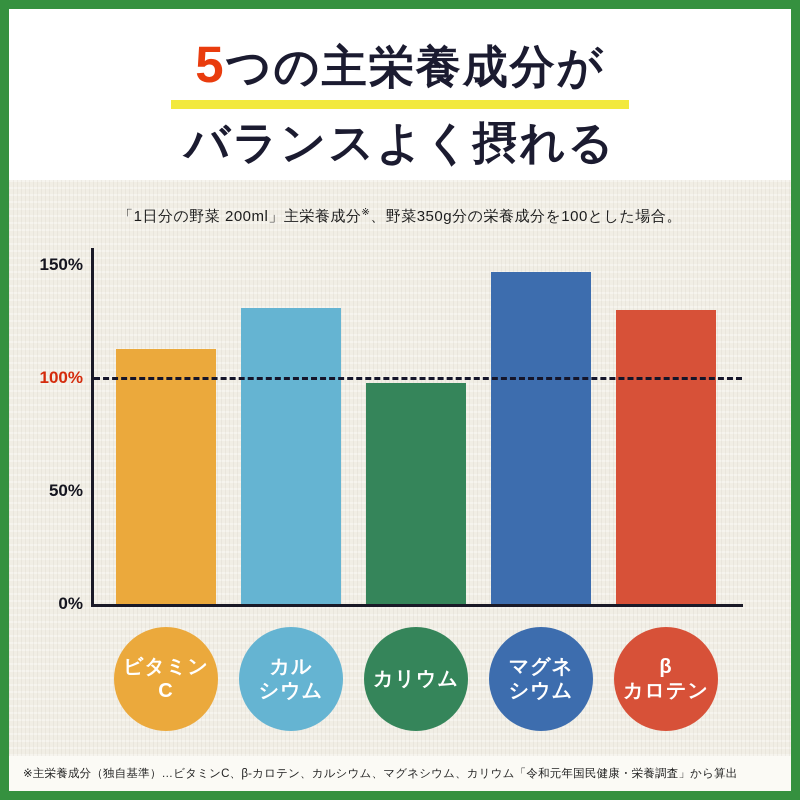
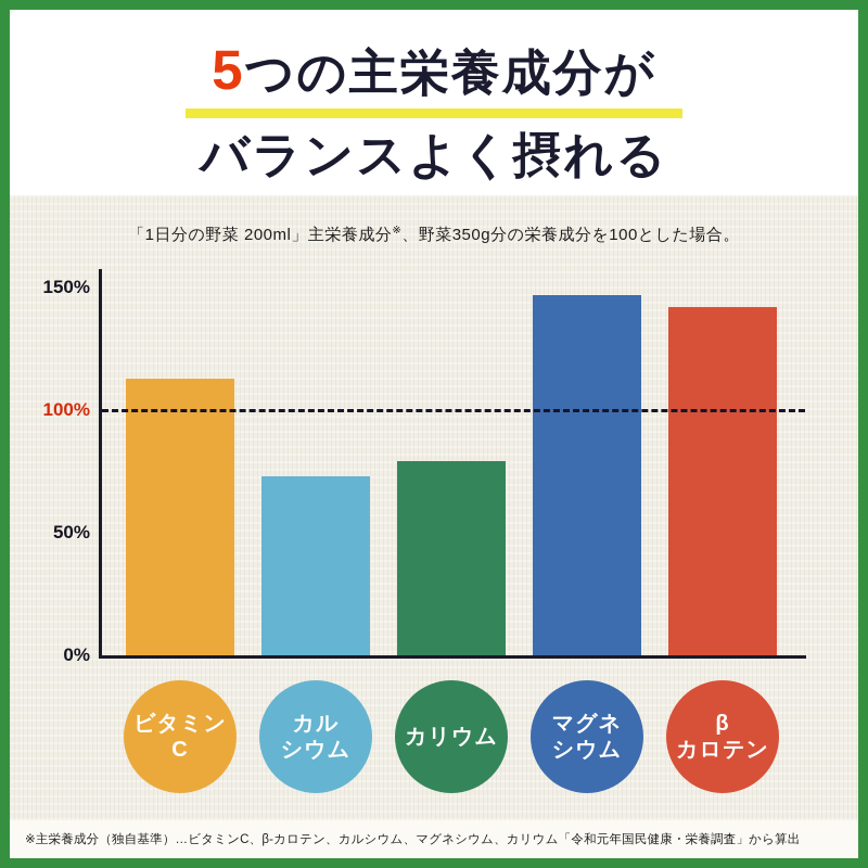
カルシウム: 131% -> 73%
カリウム: 98% -> 79%
βカロテン: 130% -> 142%
